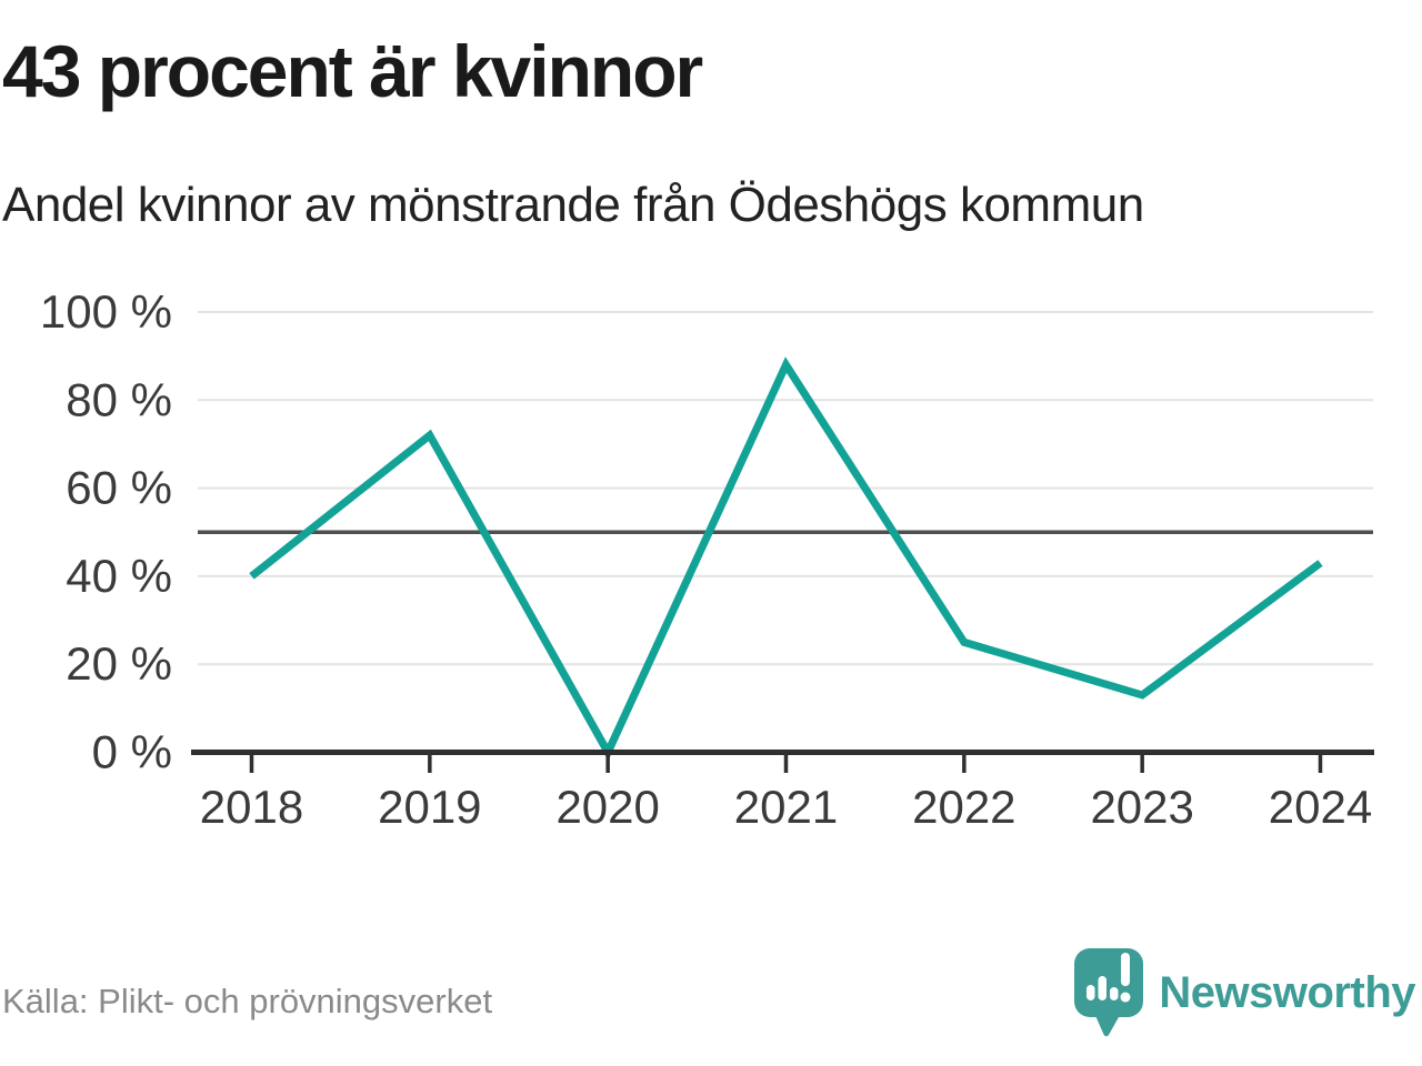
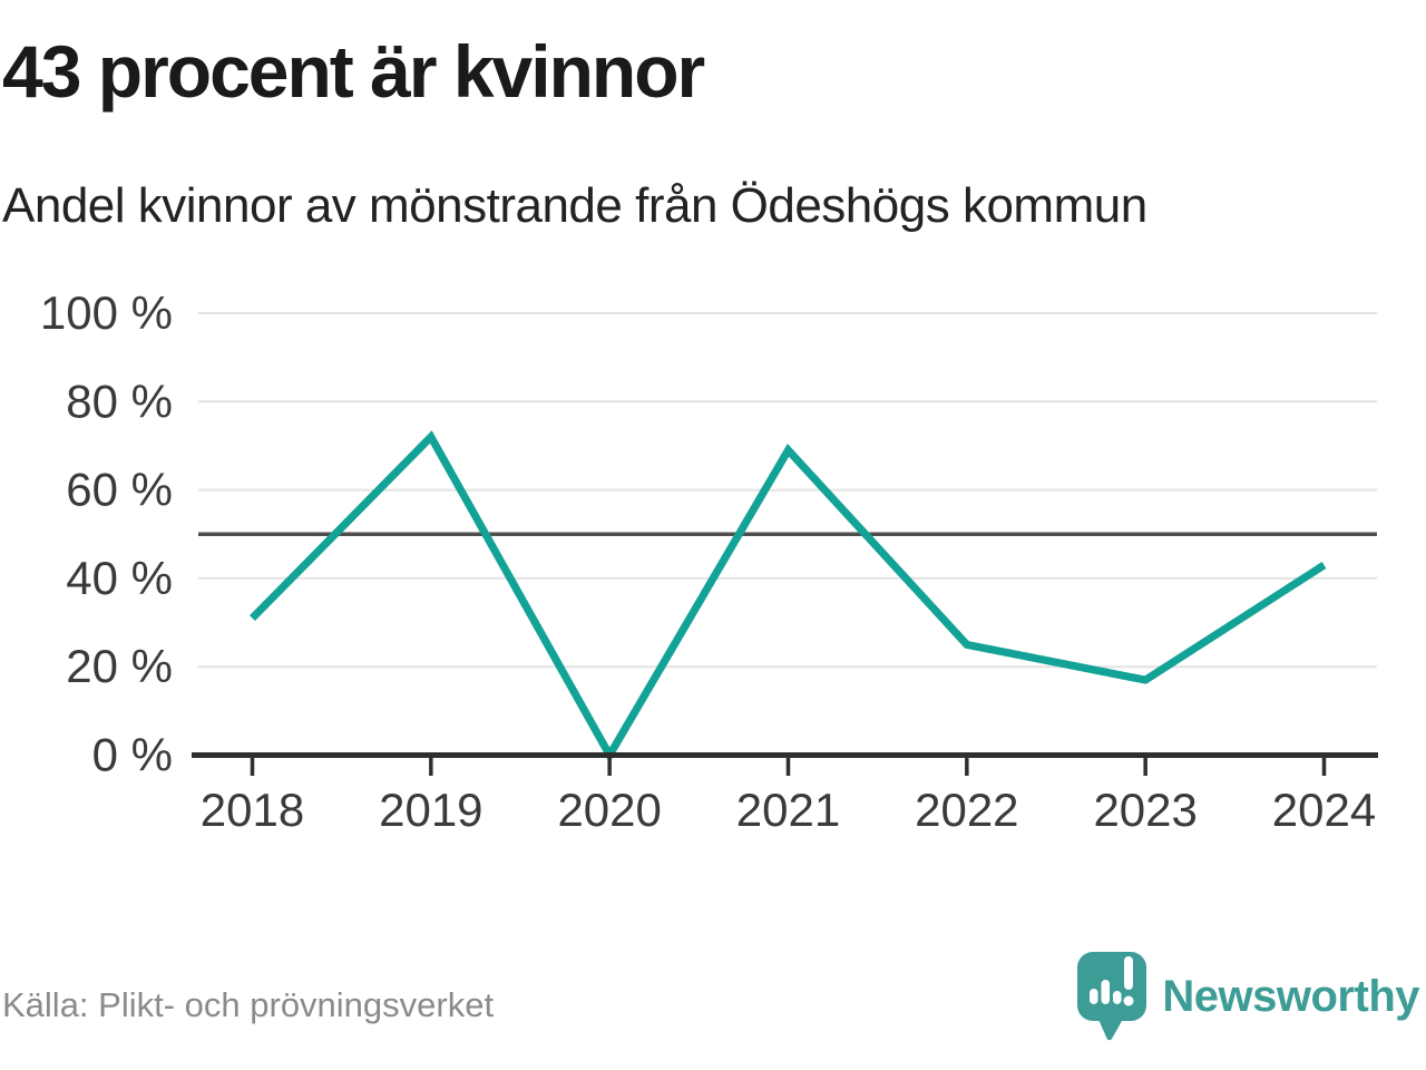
2018: 40% -> 31%
2021: 88% -> 69%
2023: 13% -> 17%
